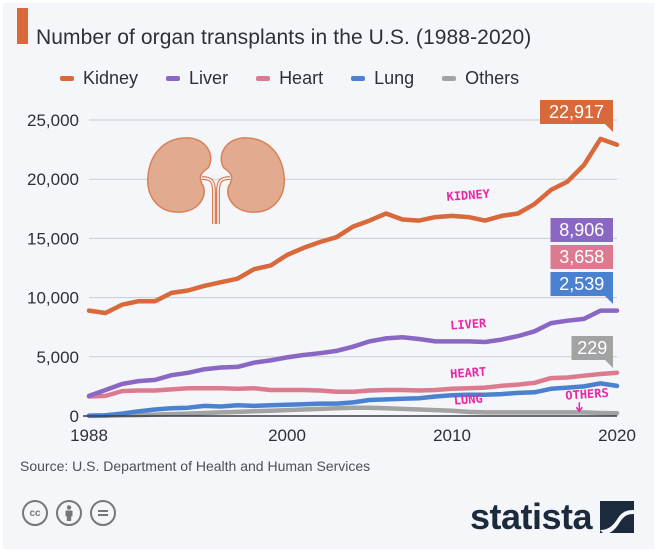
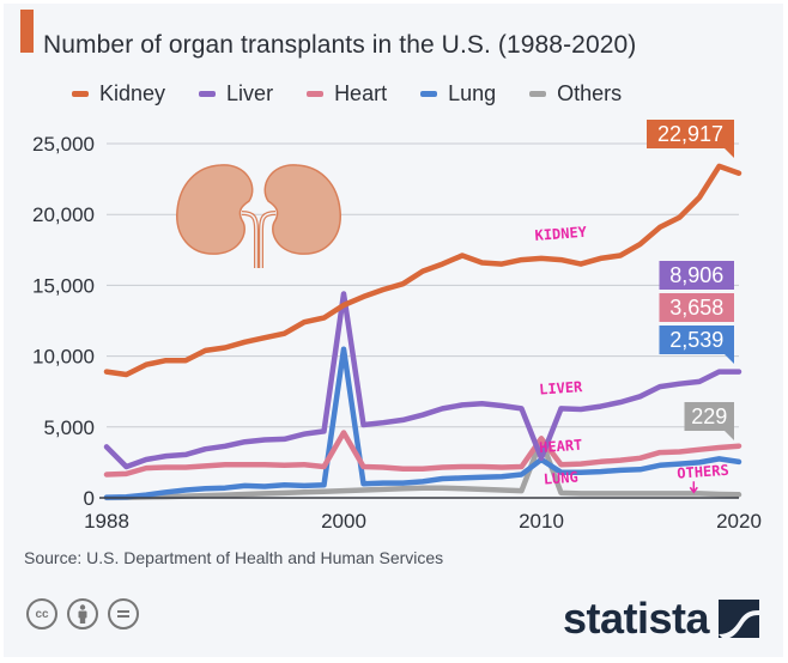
Liver/1988: 1700 -> 3600
Liver/2000: 5000 -> 14400
Heart/2000: 2200 -> 4600
Lung/2000: 1000 -> 10500
Liver/2010: 6300 -> 2800
Heart/2010: 2300 -> 4200
Lung/2010: 1800 -> 2700
Others/2010: 400 -> 4100
